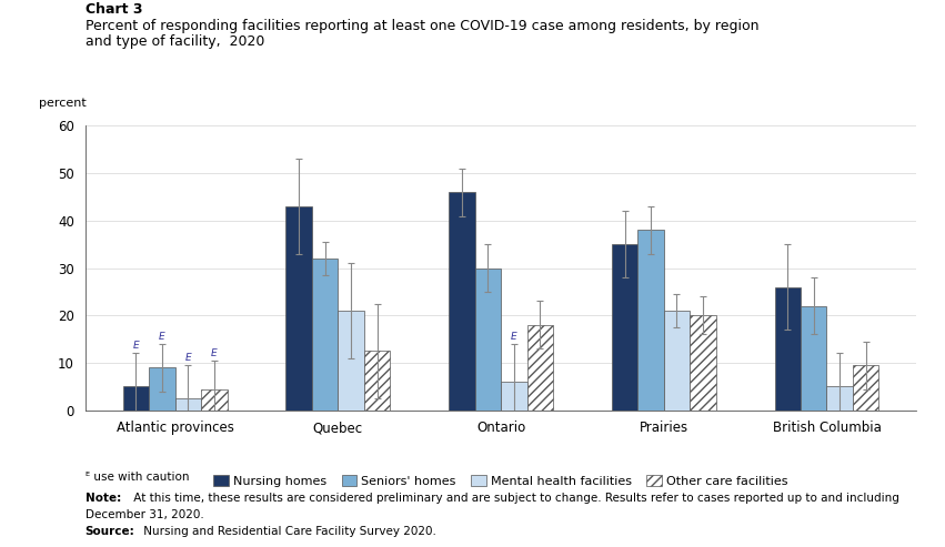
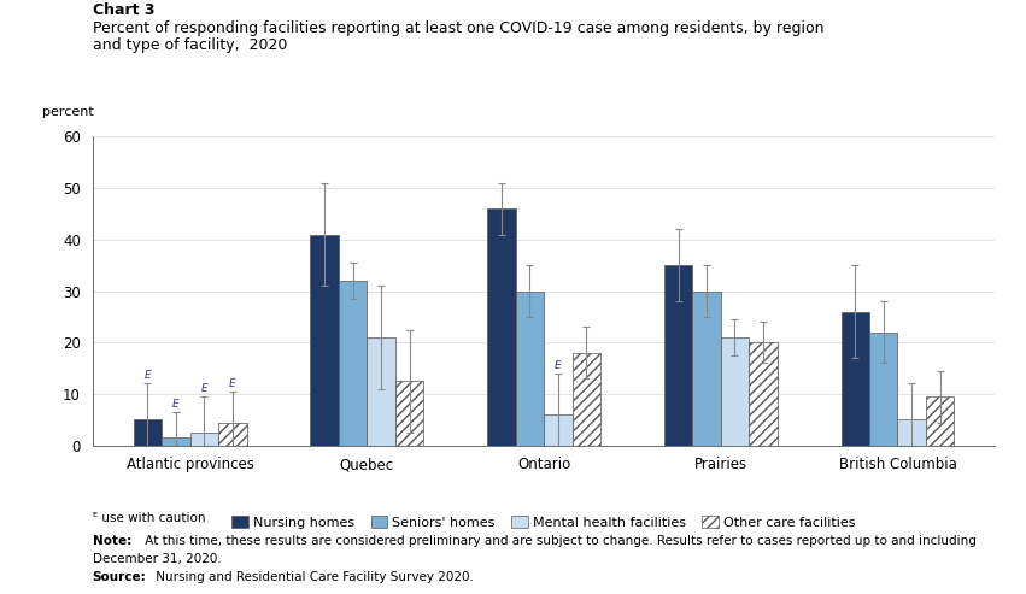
Seniors' homes/Atlantic provinces: 9.0 -> 1.5
Nursing homes/Quebec: 43 -> 41
Seniors' homes/Prairies: 38.0 -> 30.0
